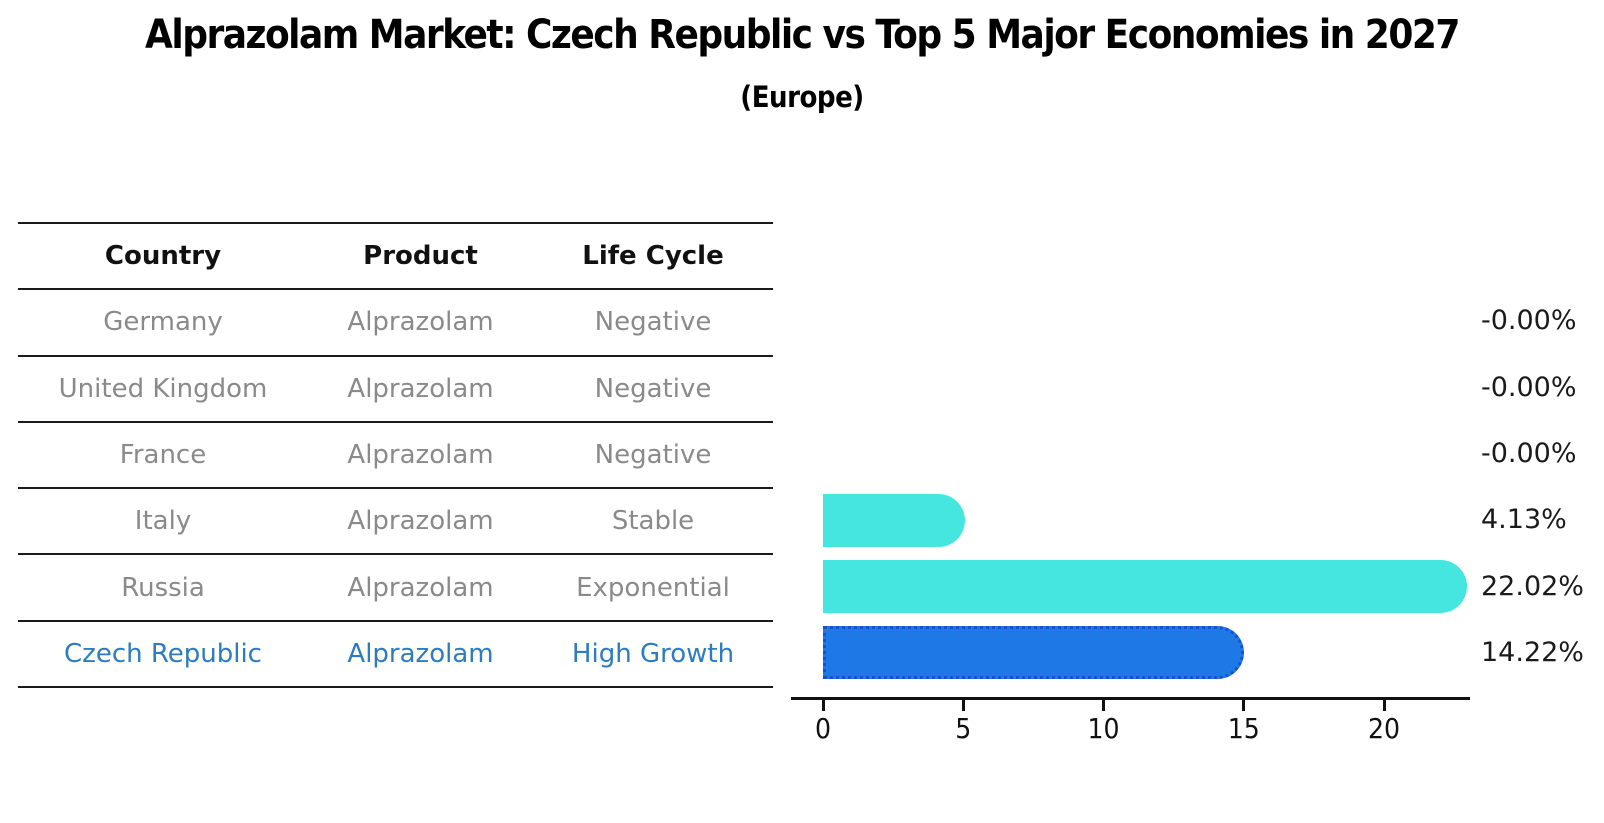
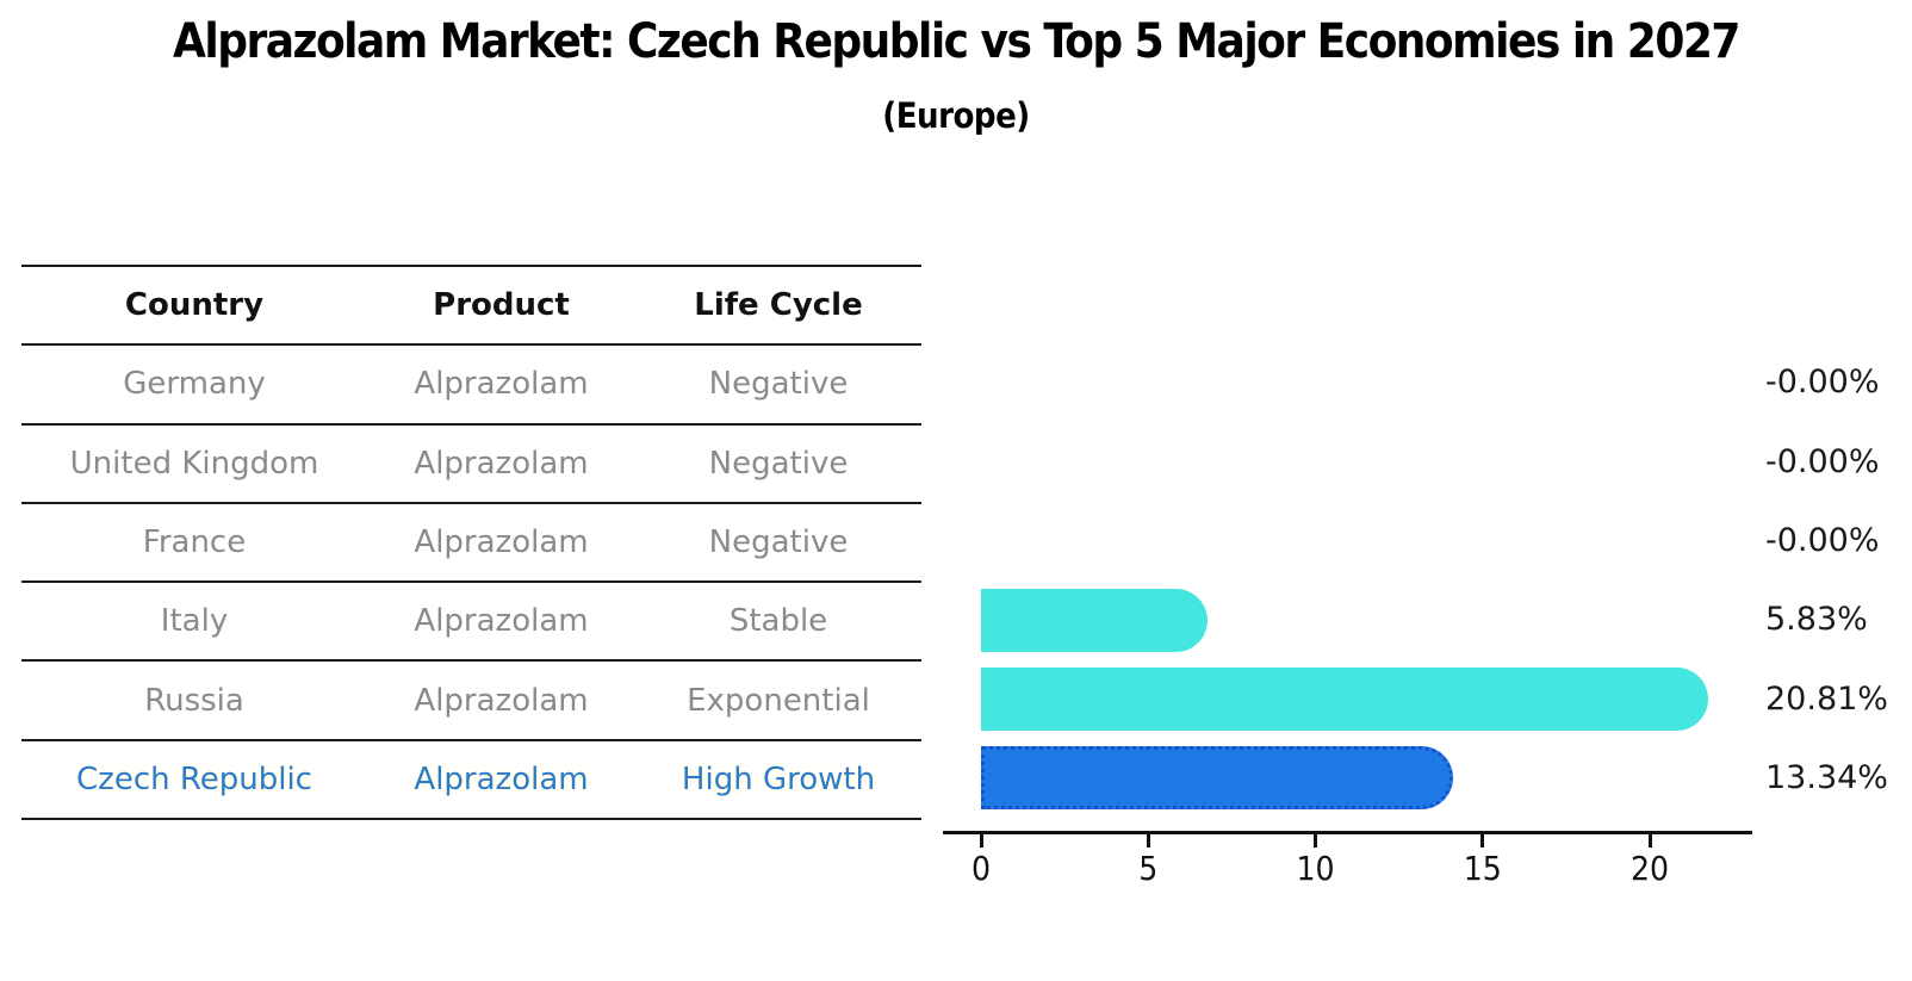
Italy: 4.13% -> 5.83%
Russia: 22.02% -> 20.81%
Czech Republic: 14.22% -> 13.34%
